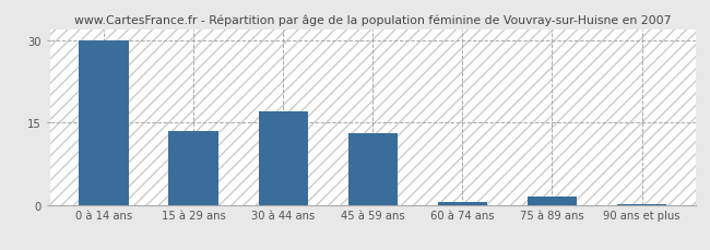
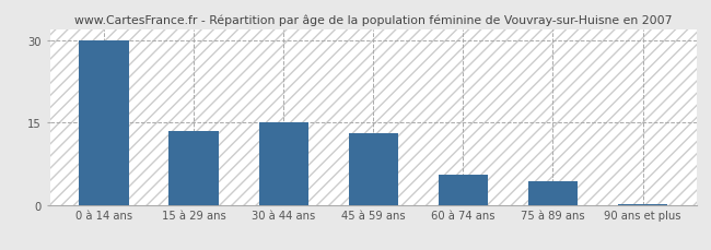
30 à 44 ans: 17.0 -> 15.0
60 à 74 ans: 0.5 -> 5.4
75 à 89 ans: 1.5 -> 4.2
